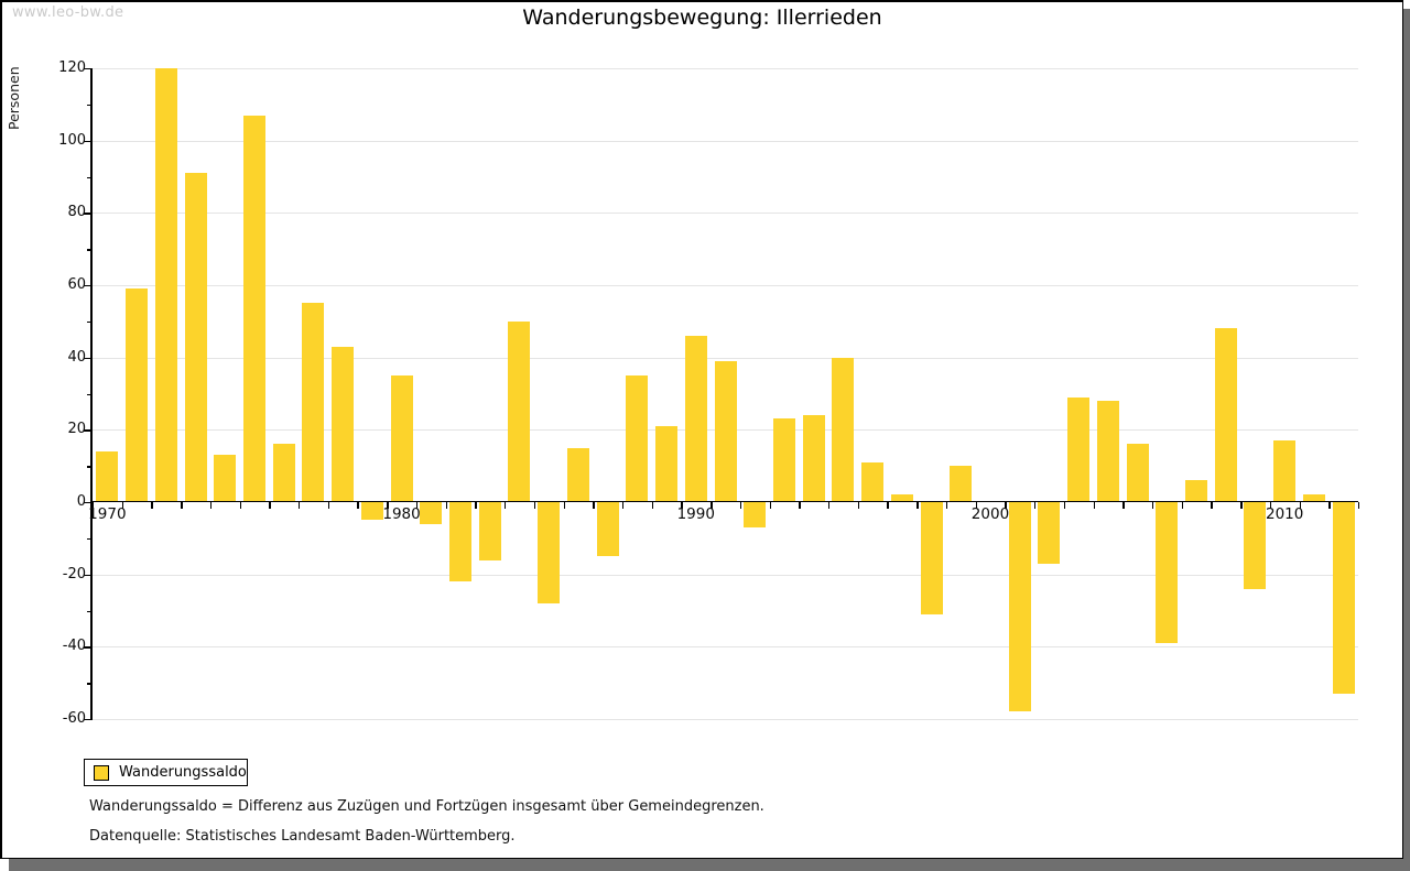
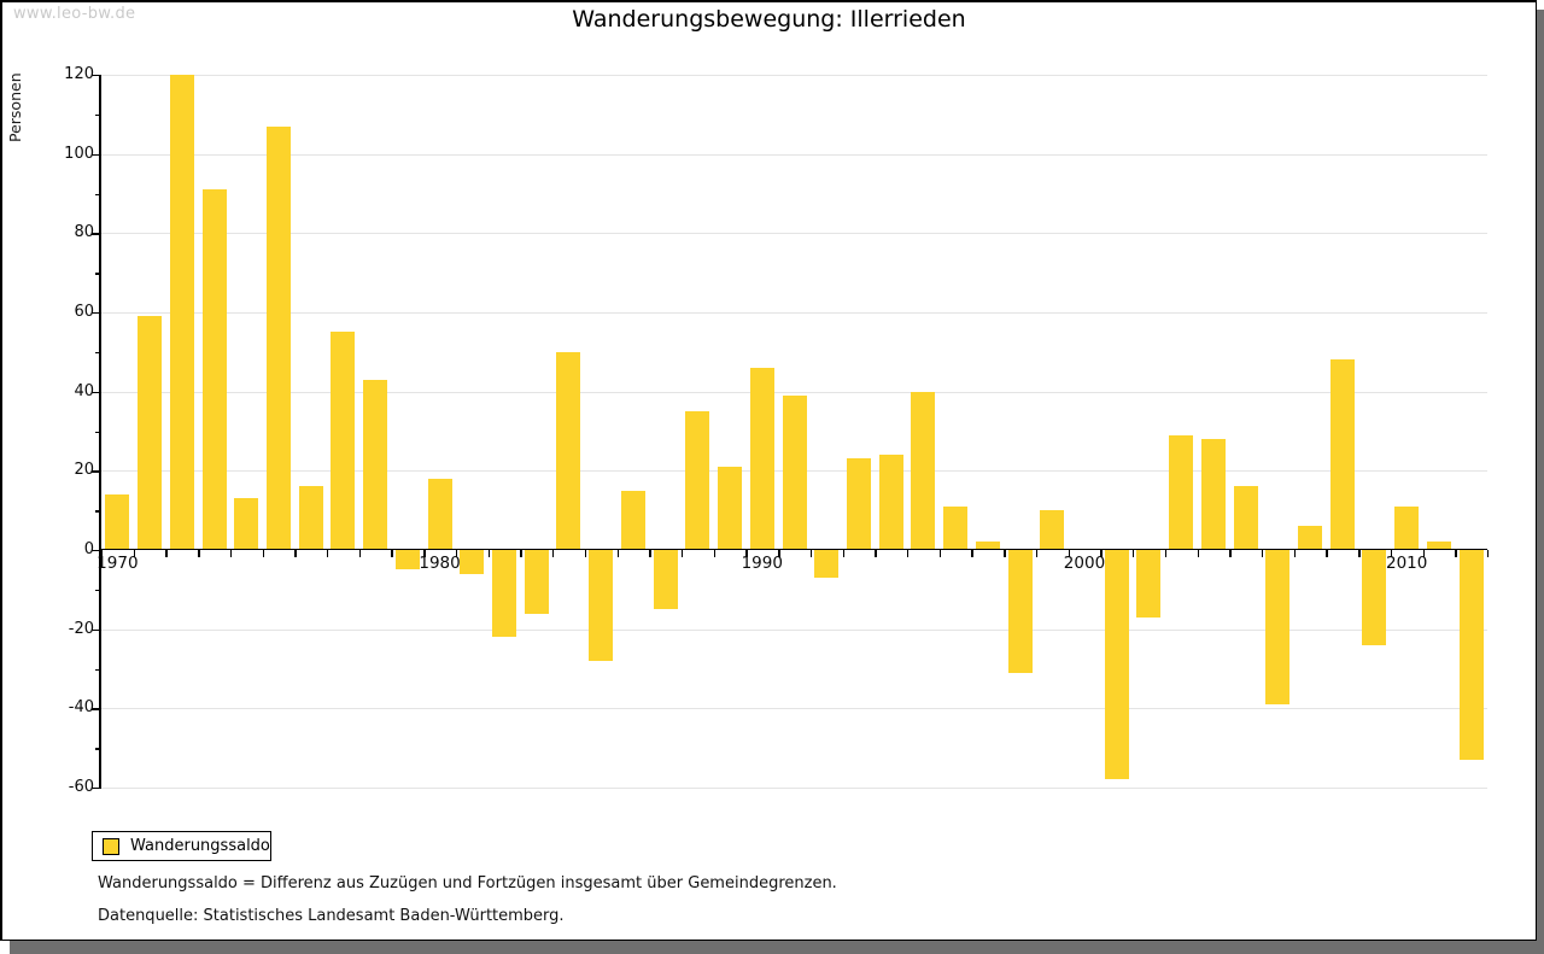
1980: 35 -> 18
2010: 17 -> 11
